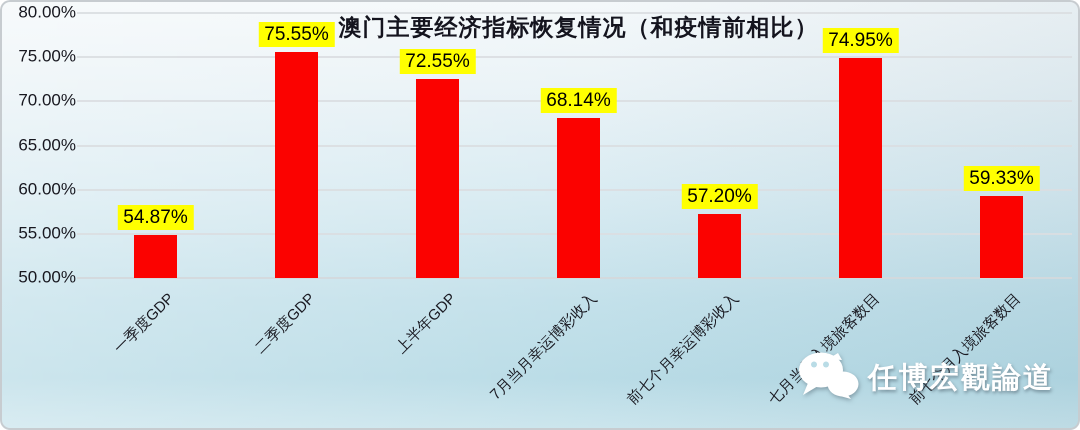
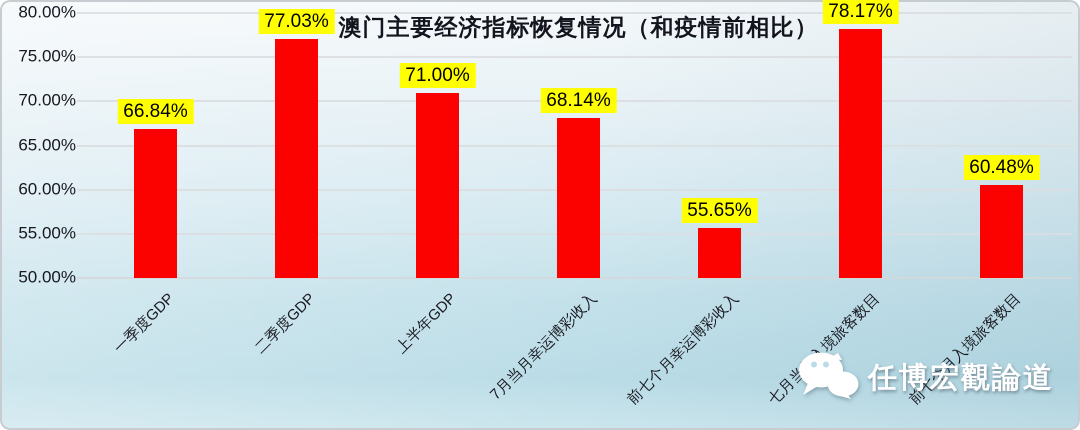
一季度GDP: 54.87% -> 66.84%
二季度GDP: 75.55% -> 77.03%
上半年GDP: 72.55% -> 71.00%
前七个月幸运博彩收入: 57.20% -> 55.65%
七月当月入境旅客数目: 74.95% -> 78.17%
前七个月入境旅客数目: 59.33% -> 60.48%
